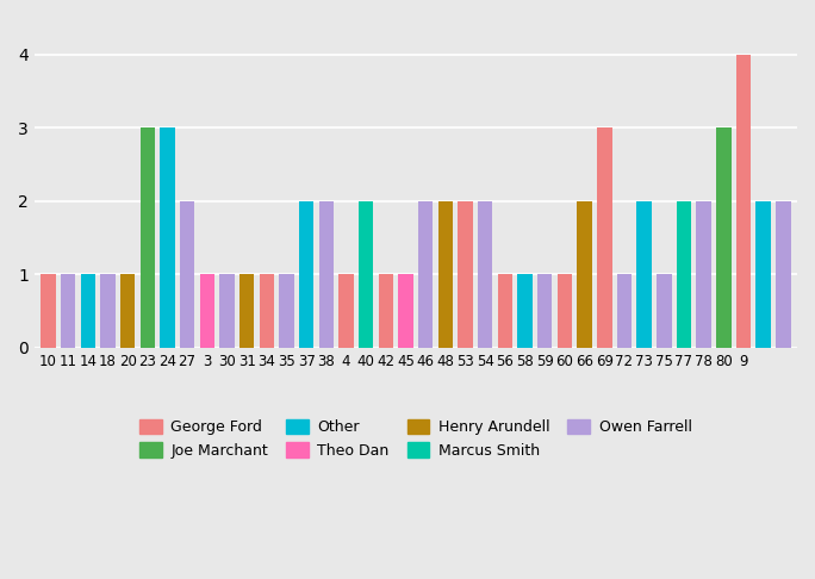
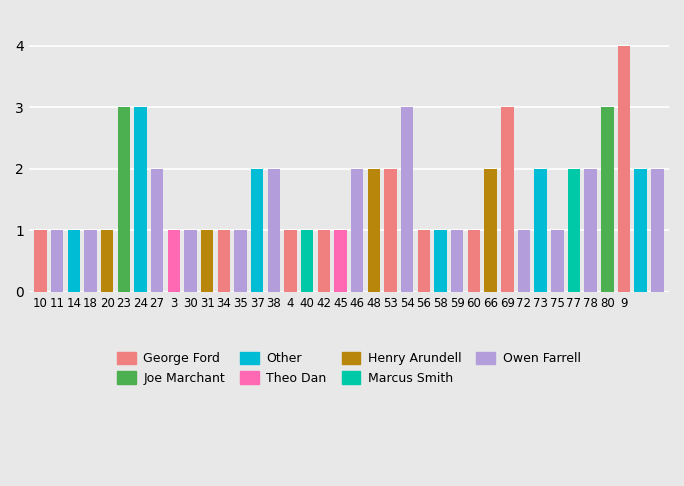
40: 2 -> 1
54: 2 -> 3
